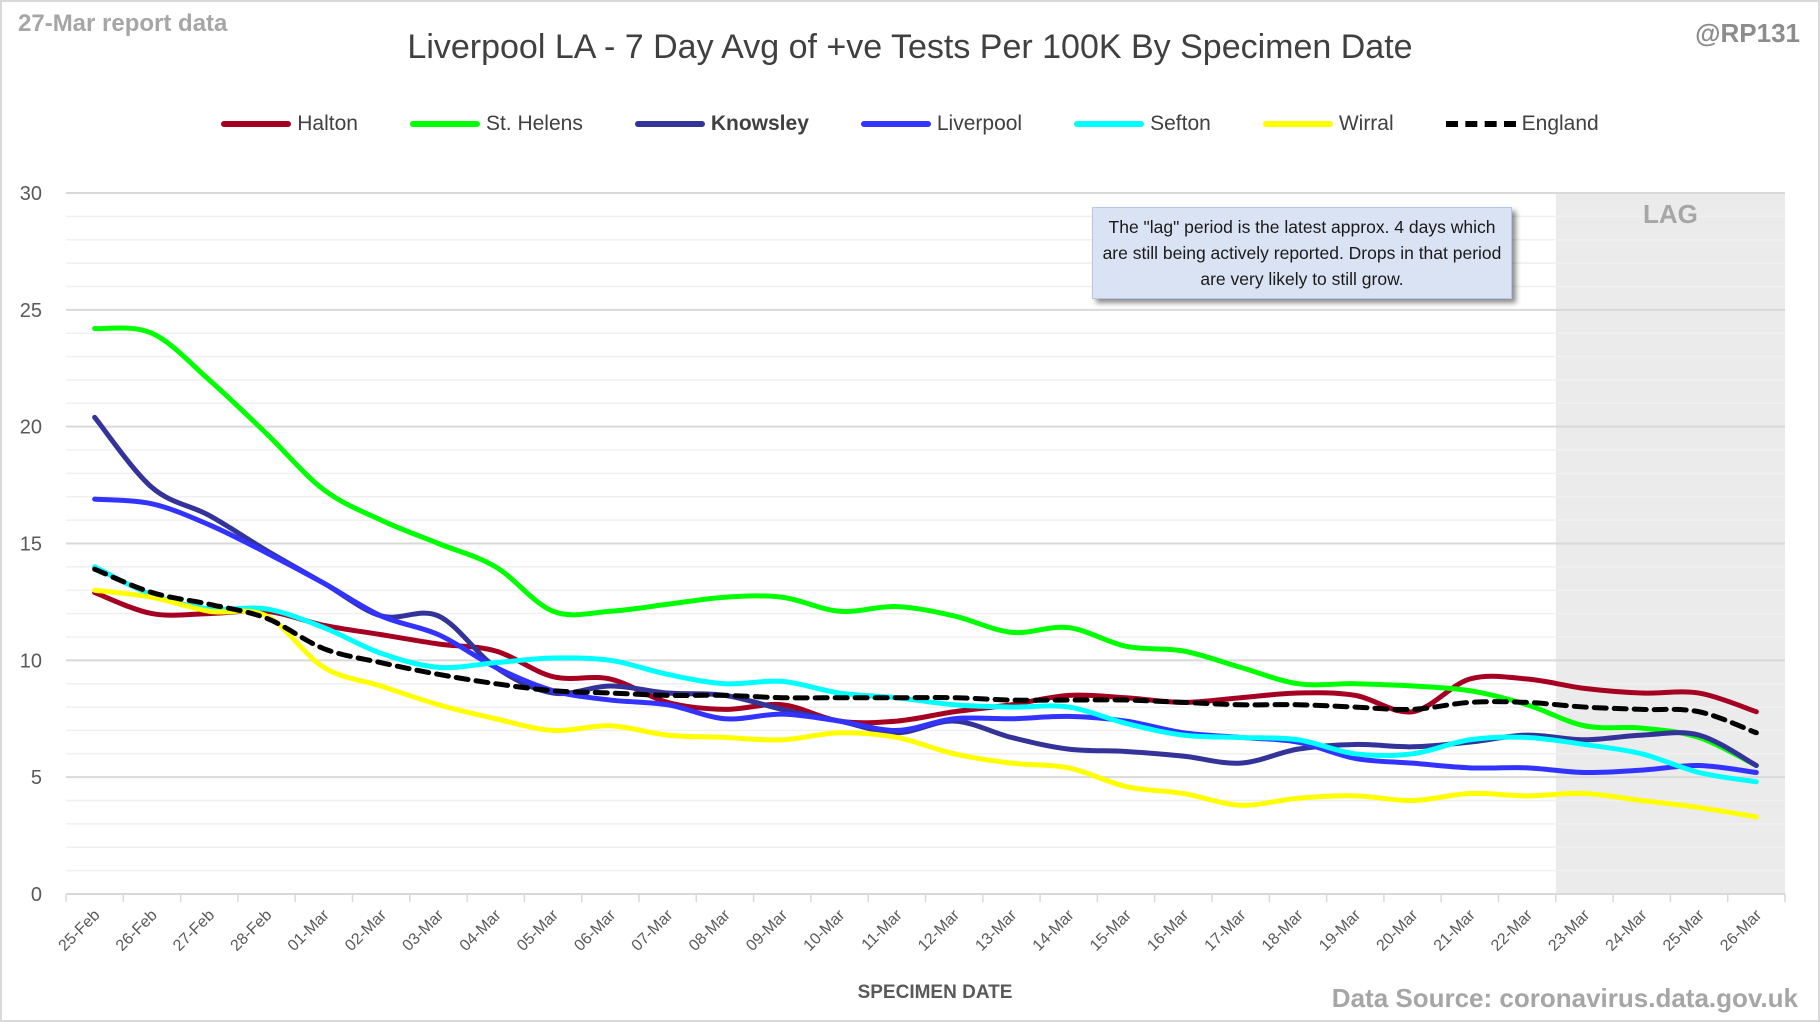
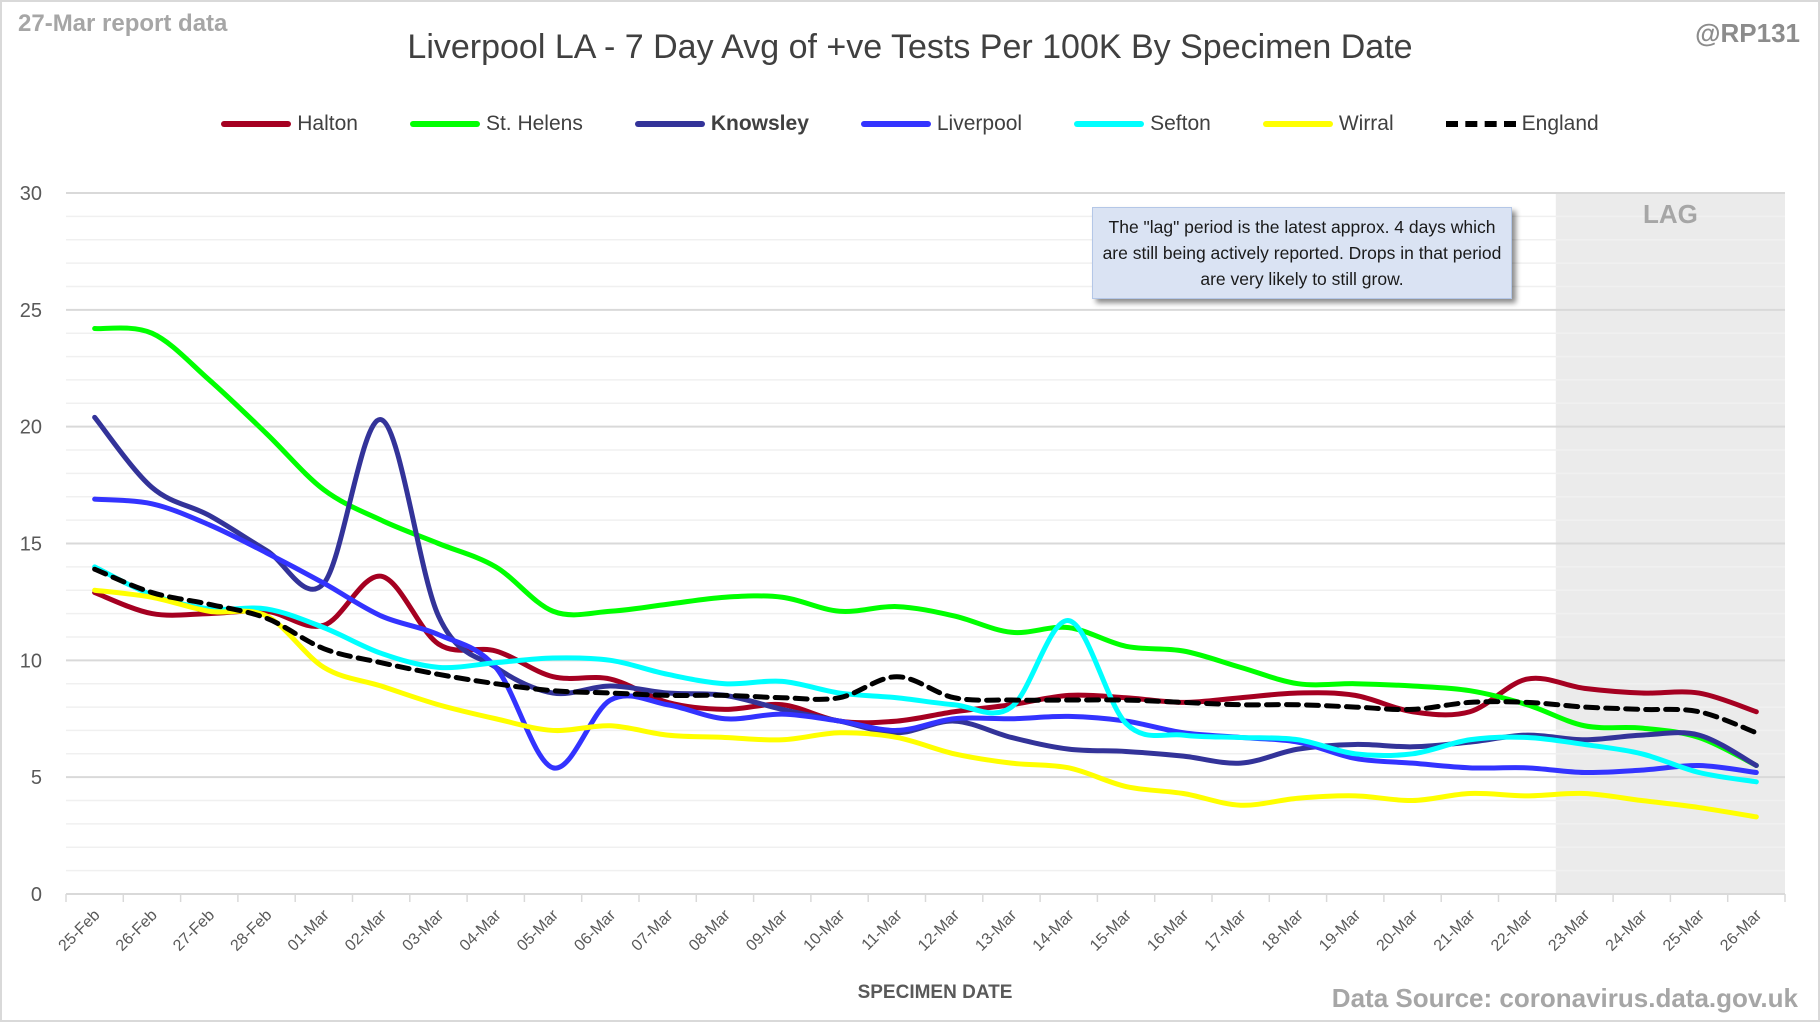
Halton/02-Mar: 11.1 -> 13.6
Knowsley/02-Mar: 11.9 -> 20.3
Liverpool/05-Mar: 8.7 -> 5.4
England/11-Mar: 8.4 -> 9.3
Sefton/14-Mar: 8.0 -> 11.7
Halton/21-Mar: 9.2 -> 7.8
